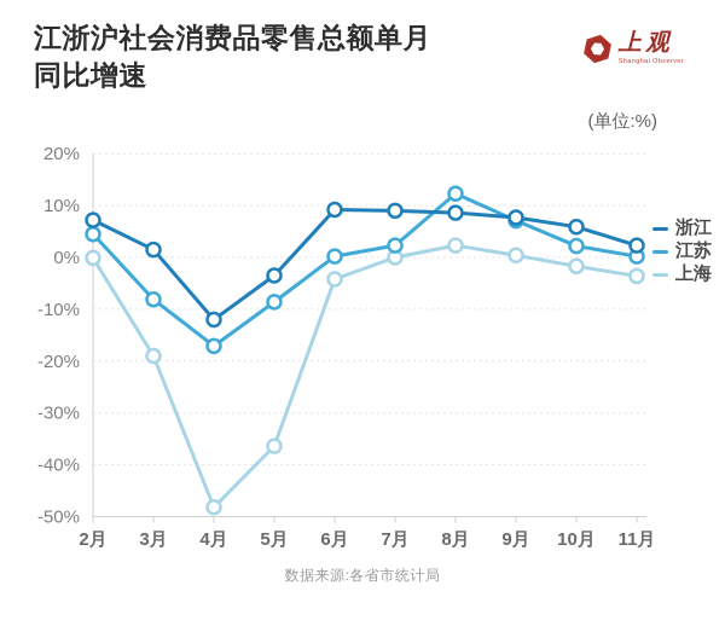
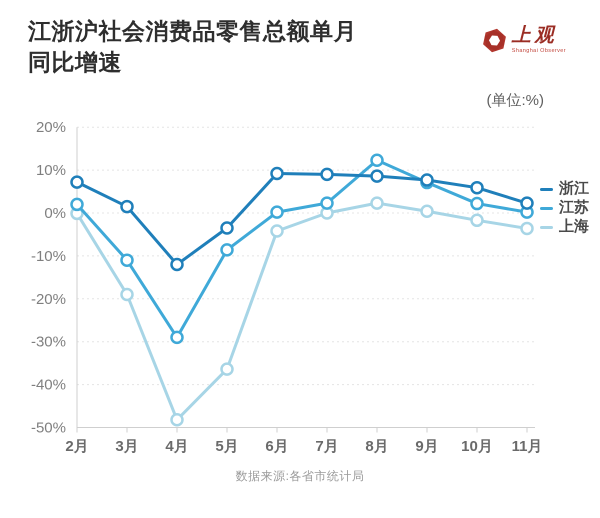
江苏/2月: 4% -> 2%
江苏/3月: -8% -> -11%
江苏/4月: -17% -> -29%
